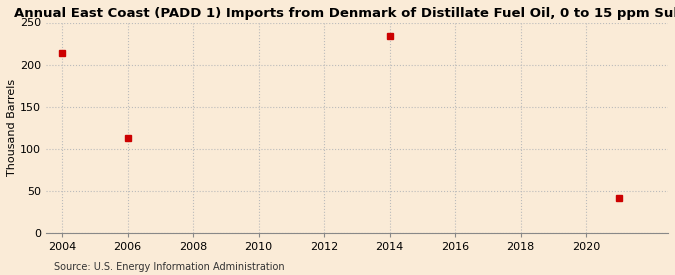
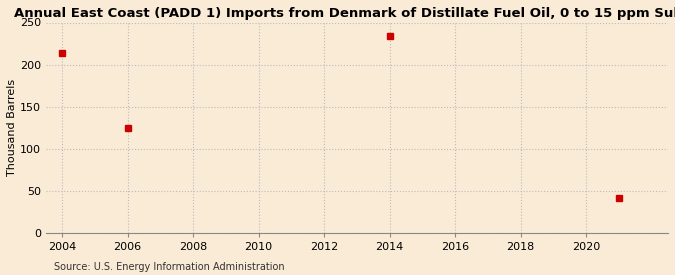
2006: 112 -> 124
